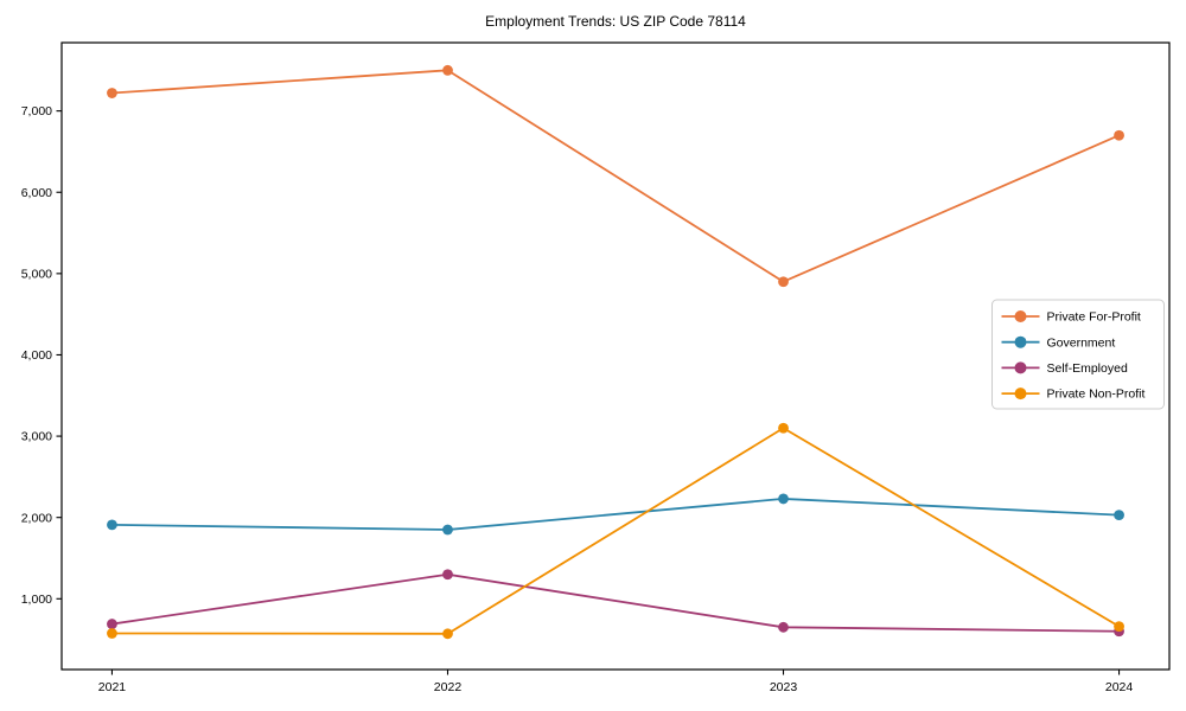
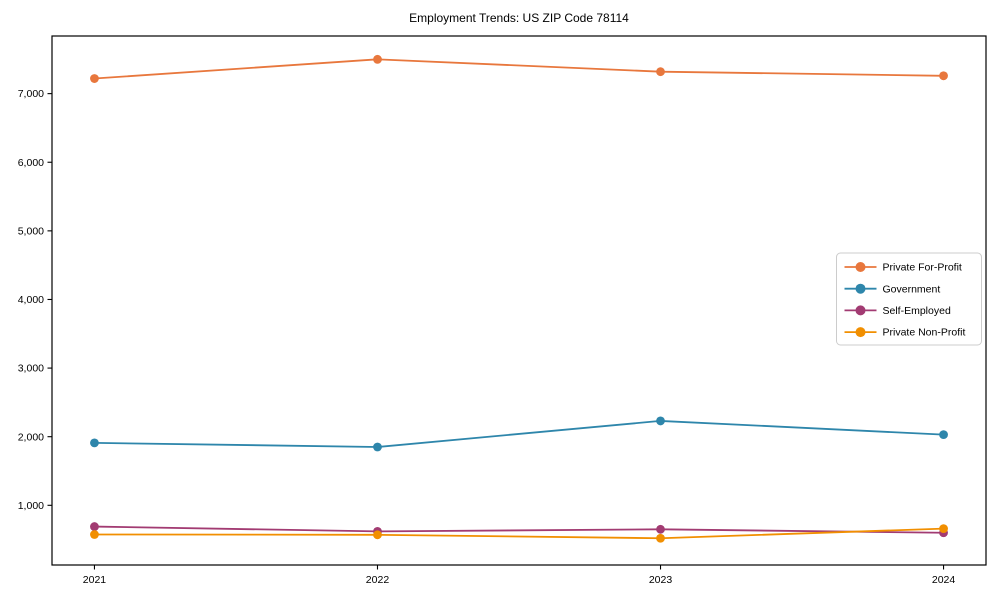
Self-Employed/2022: 1300 -> 600
Private For-Profit/2023: 4900 -> 7300
Private Non-Profit/2023: 3100 -> 500
Private For-Profit/2024: 6700 -> 7300
